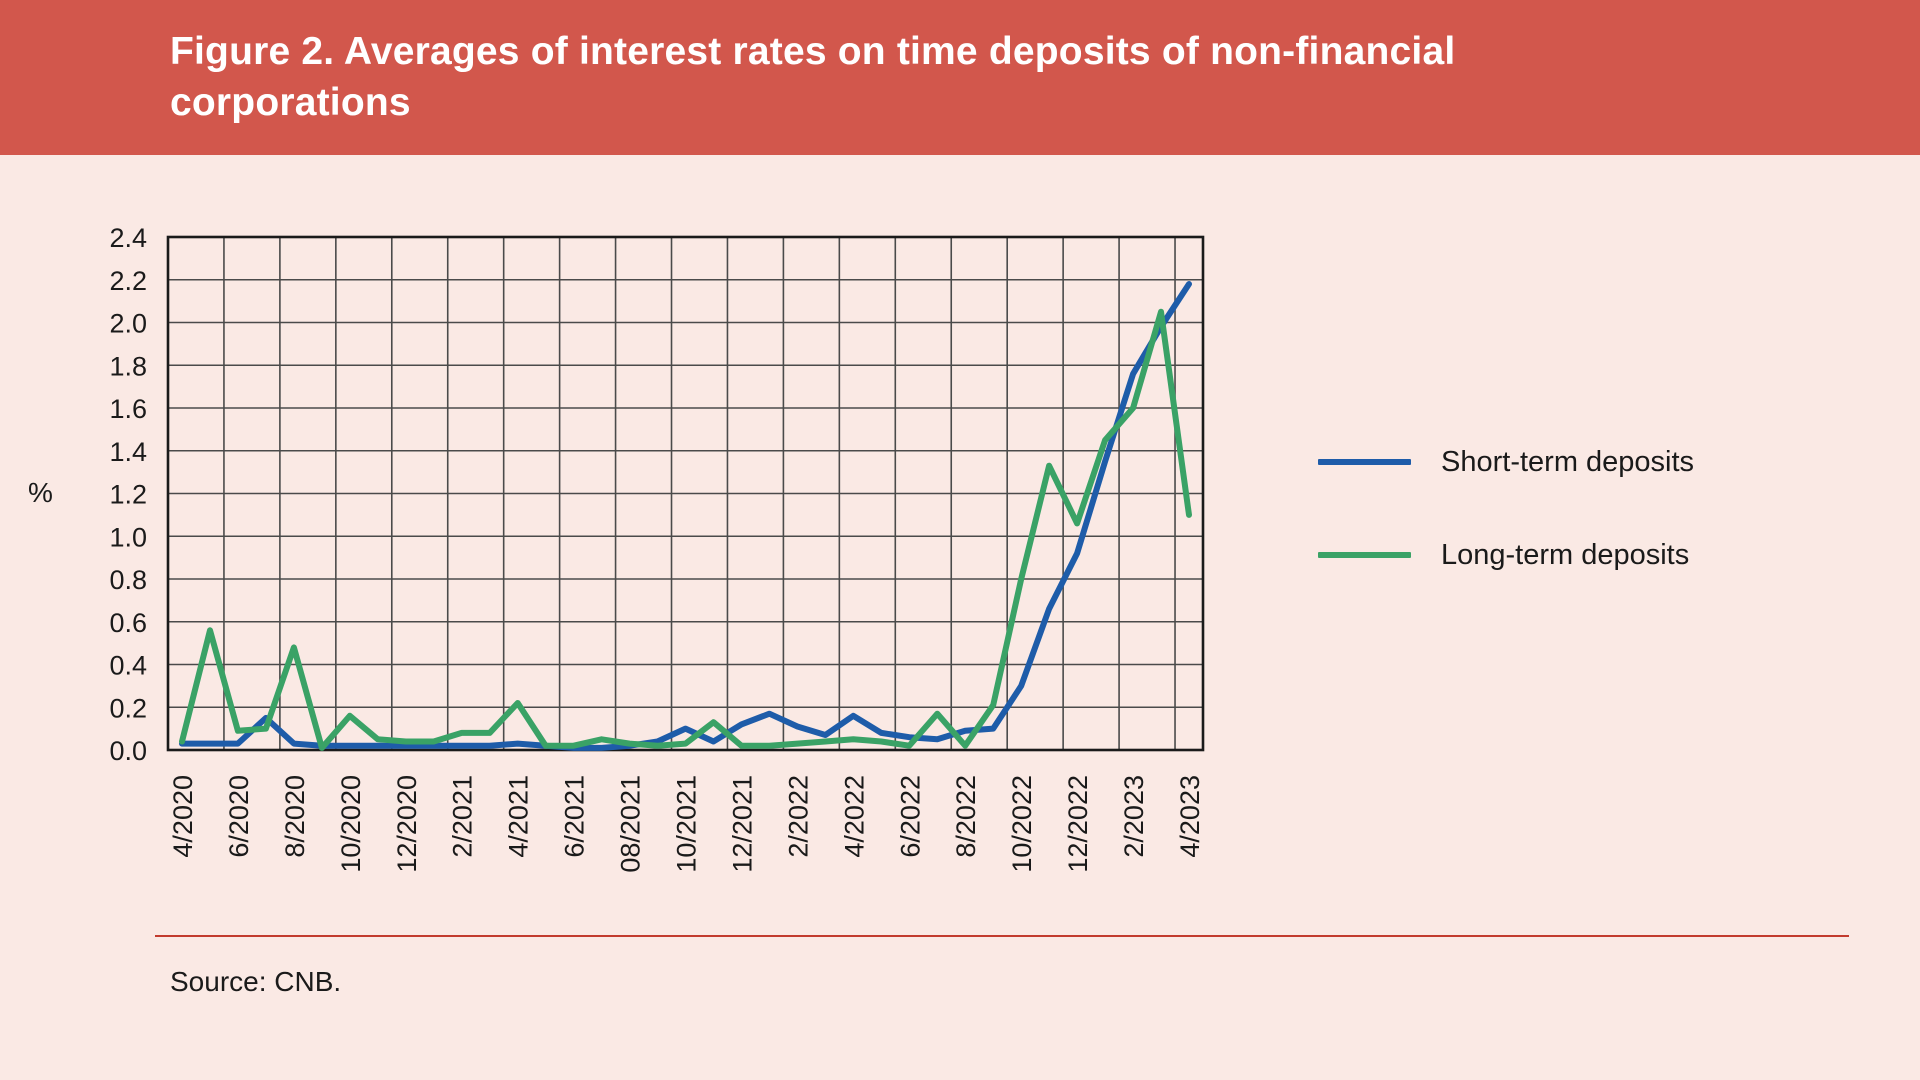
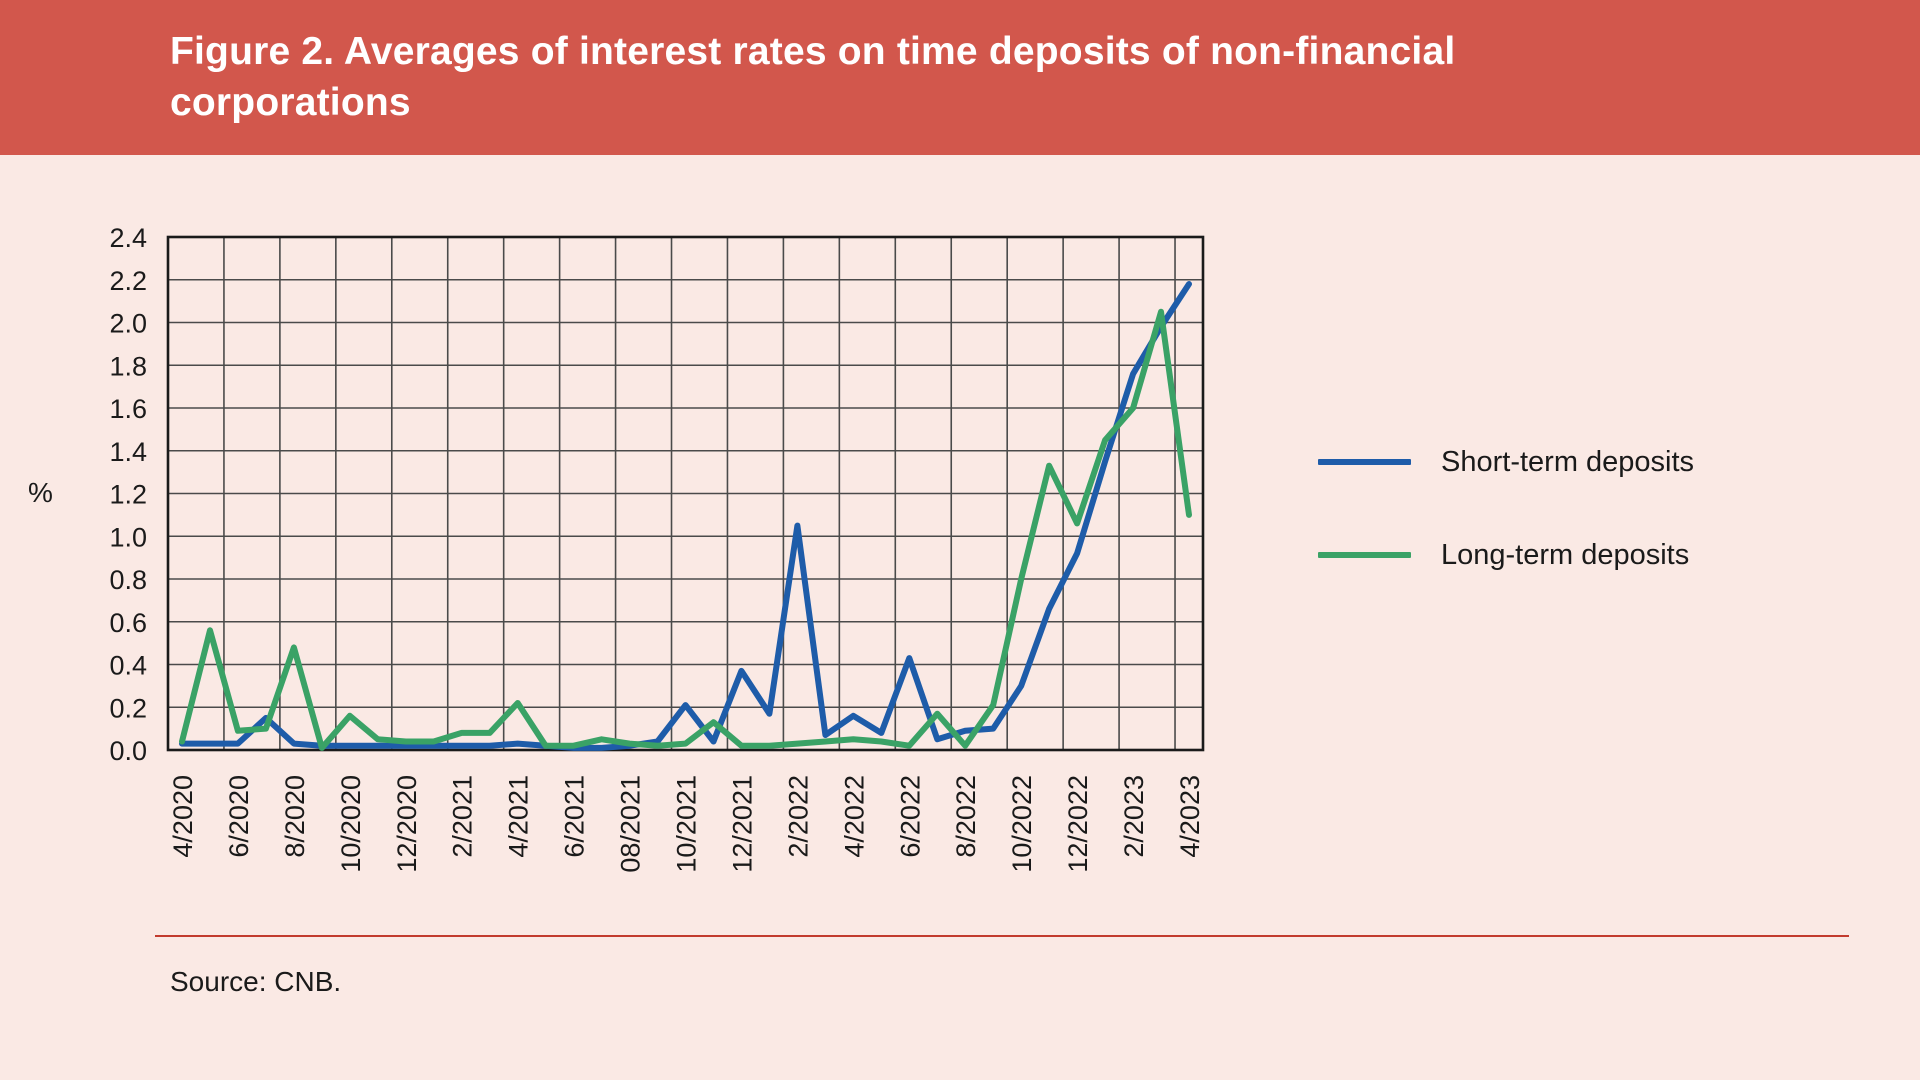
Short-term deposits/10/2021: 0.10 -> 0.21
Short-term deposits/12/2021: 0.12 -> 0.37
Short-term deposits/2/2022: 0.11 -> 1.05
Short-term deposits/6/2022: 0.06 -> 0.43
